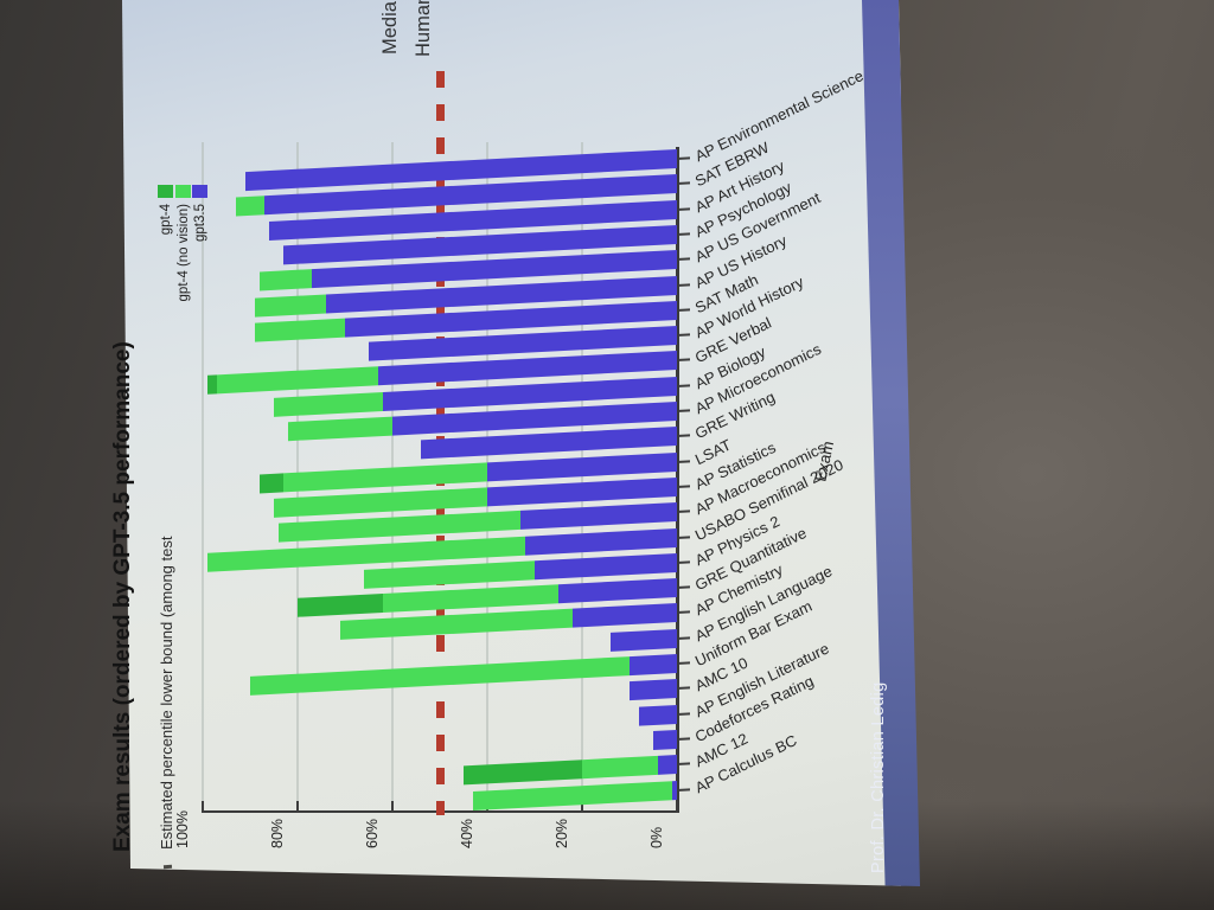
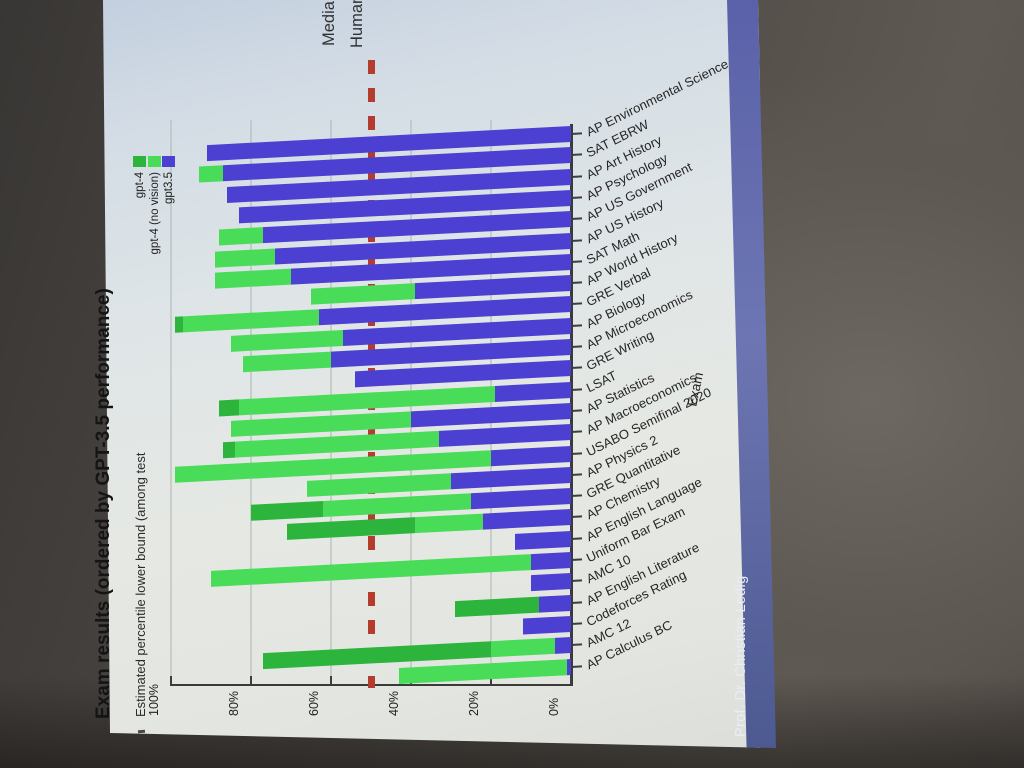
gpt3.5/AP World History: 65% -> 39%
gpt3.5/AP Biology: 62% -> 57%
gpt3.5/LSAT: 40% -> 19%
gpt-4/AP Macroeconomics: 84% -> 87%
gpt3.5/USABO Semifinal 2020: 32% -> 20%
gpt-4 (no vision)/AP Chemistry: 71% -> 39%
gpt-4/AP English Literature: 8% -> 29%
gpt3.5/Codeforces Rating: 5% -> 12%
gpt-4/AMC 12: 45% -> 77%
